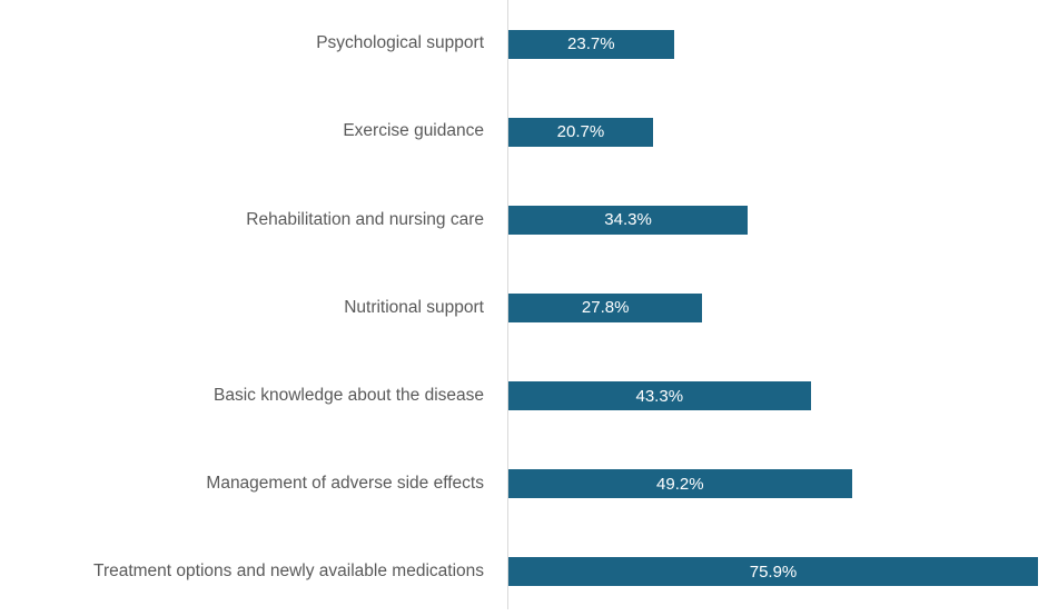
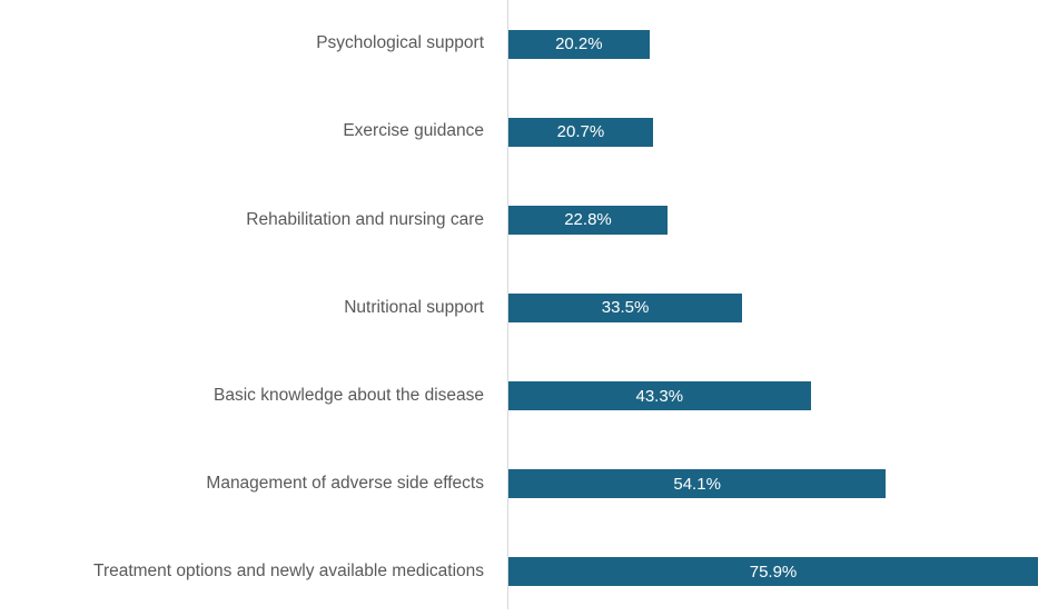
Psychological support: 23.7% -> 20.2%
Rehabilitation and nursing care: 34.3% -> 22.8%
Nutritional support: 27.8% -> 33.5%
Management of adverse side effects: 49.2% -> 54.1%
